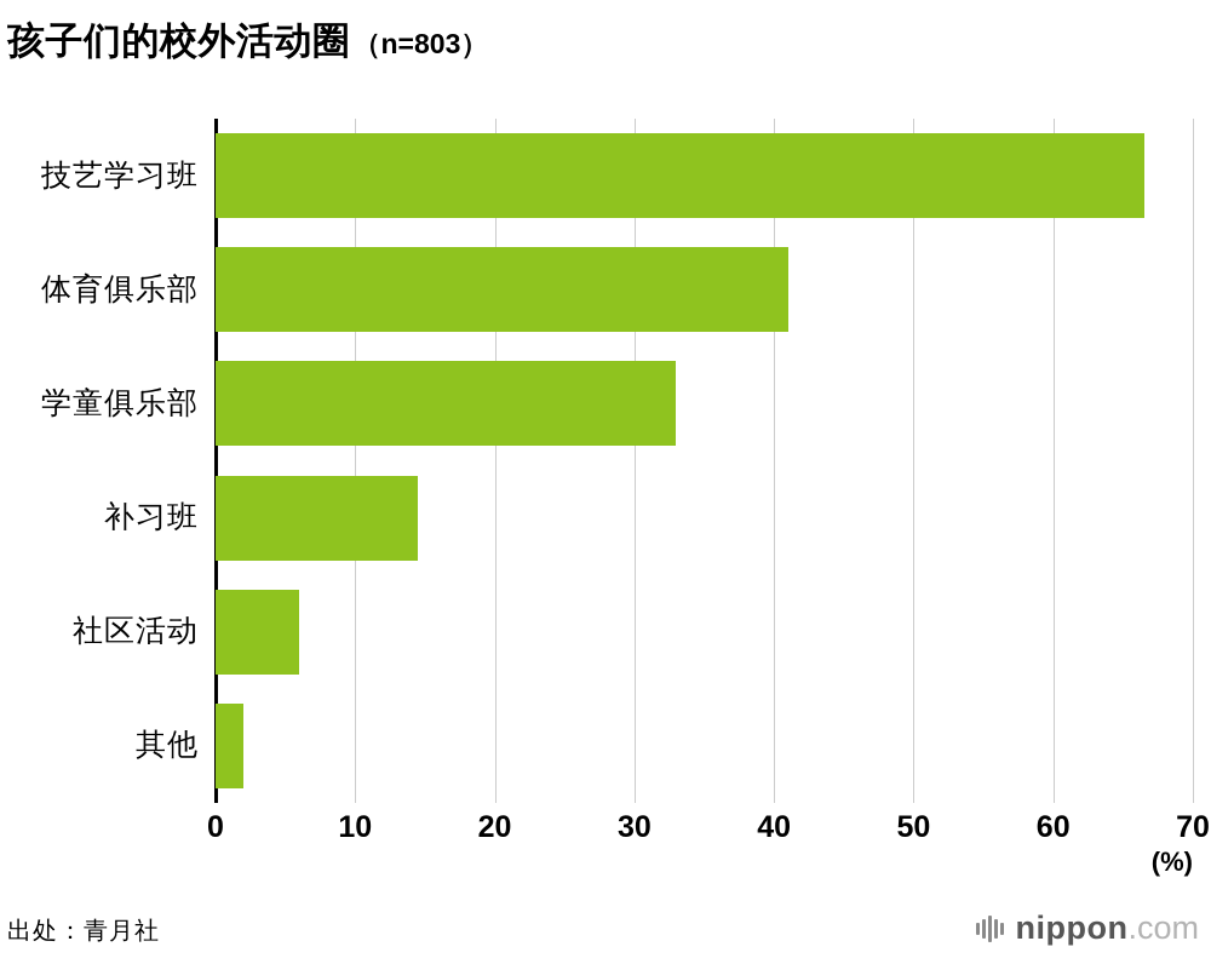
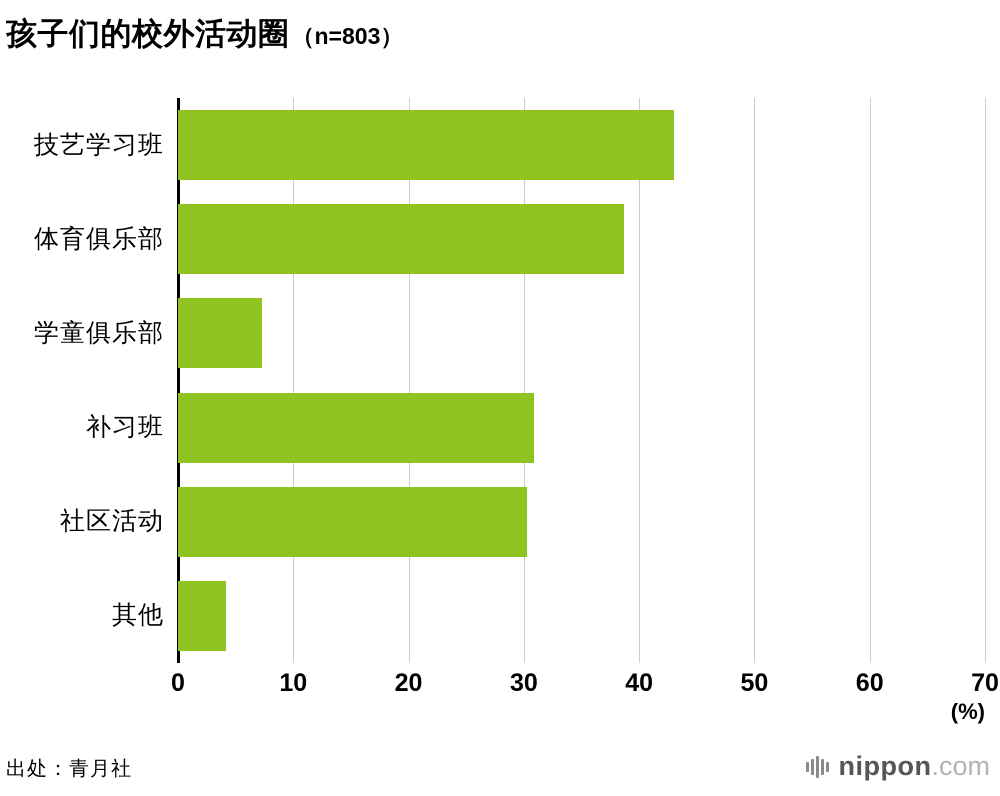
技艺学习班: 66.5 -> 43.0
体育俱乐部: 41.0 -> 38.7
学童俱乐部: 33.0 -> 7.3
补习班: 14.5 -> 30.9
社区活动: 6.0 -> 30.3
其他: 2.0 -> 4.2
